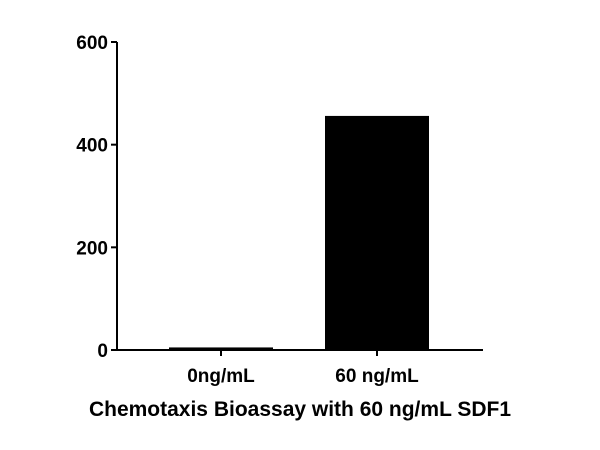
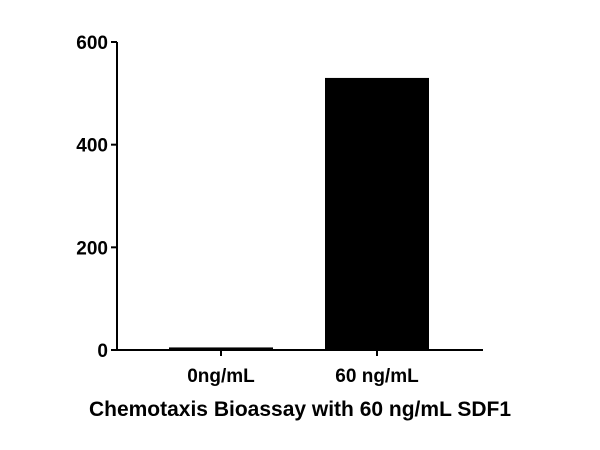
60 ng/mL: 460 -> 530
